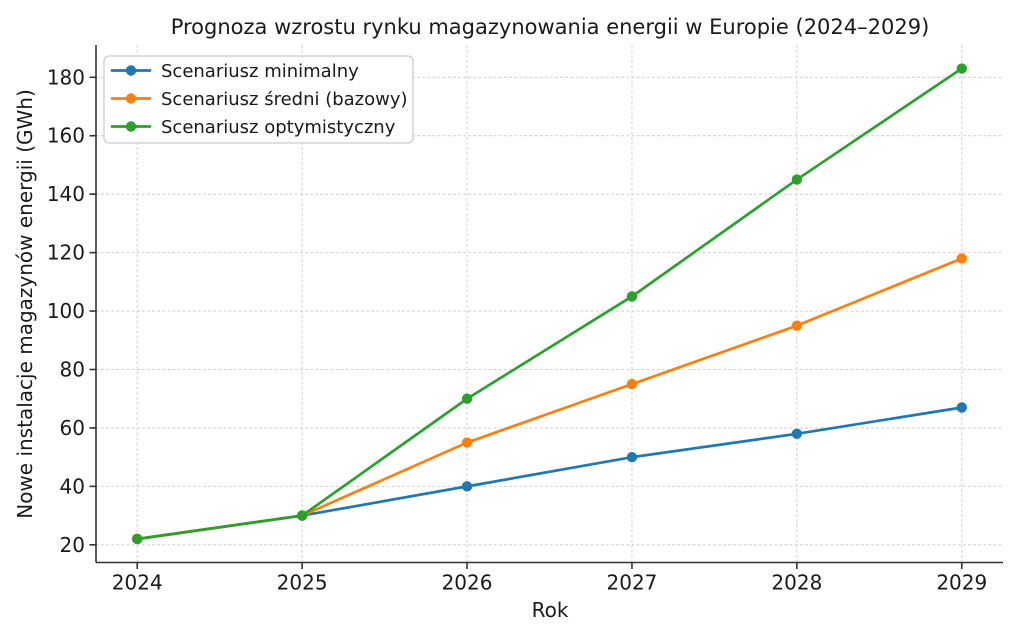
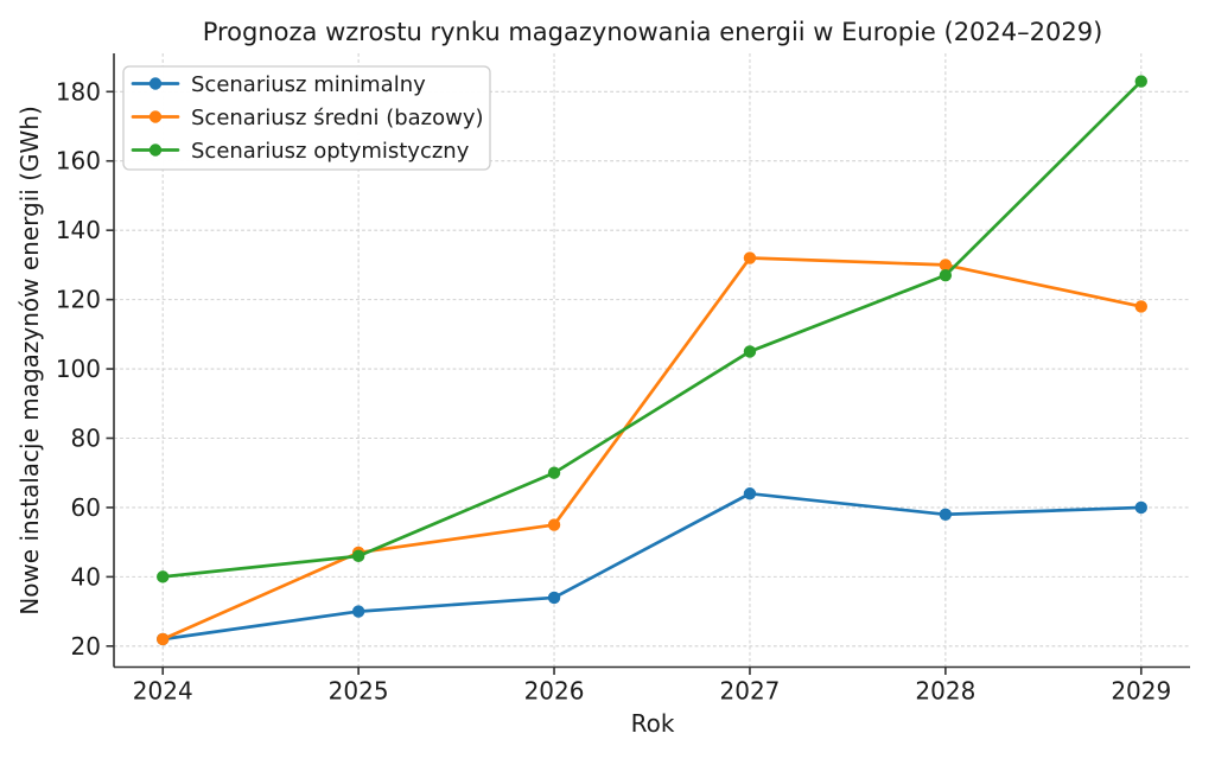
Scenariusz optymistyczny/2024: 22 -> 40
Scenariusz średni (bazowy)/2025: 30 -> 47
Scenariusz optymistyczny/2025: 30 -> 46
Scenariusz minimalny/2026: 40 -> 34
Scenariusz minimalny/2027: 50 -> 64
Scenariusz średni (bazowy)/2027: 75 -> 132
Scenariusz średni (bazowy)/2028: 95 -> 130
Scenariusz optymistyczny/2028: 145 -> 127
Scenariusz minimalny/2029: 67 -> 60
